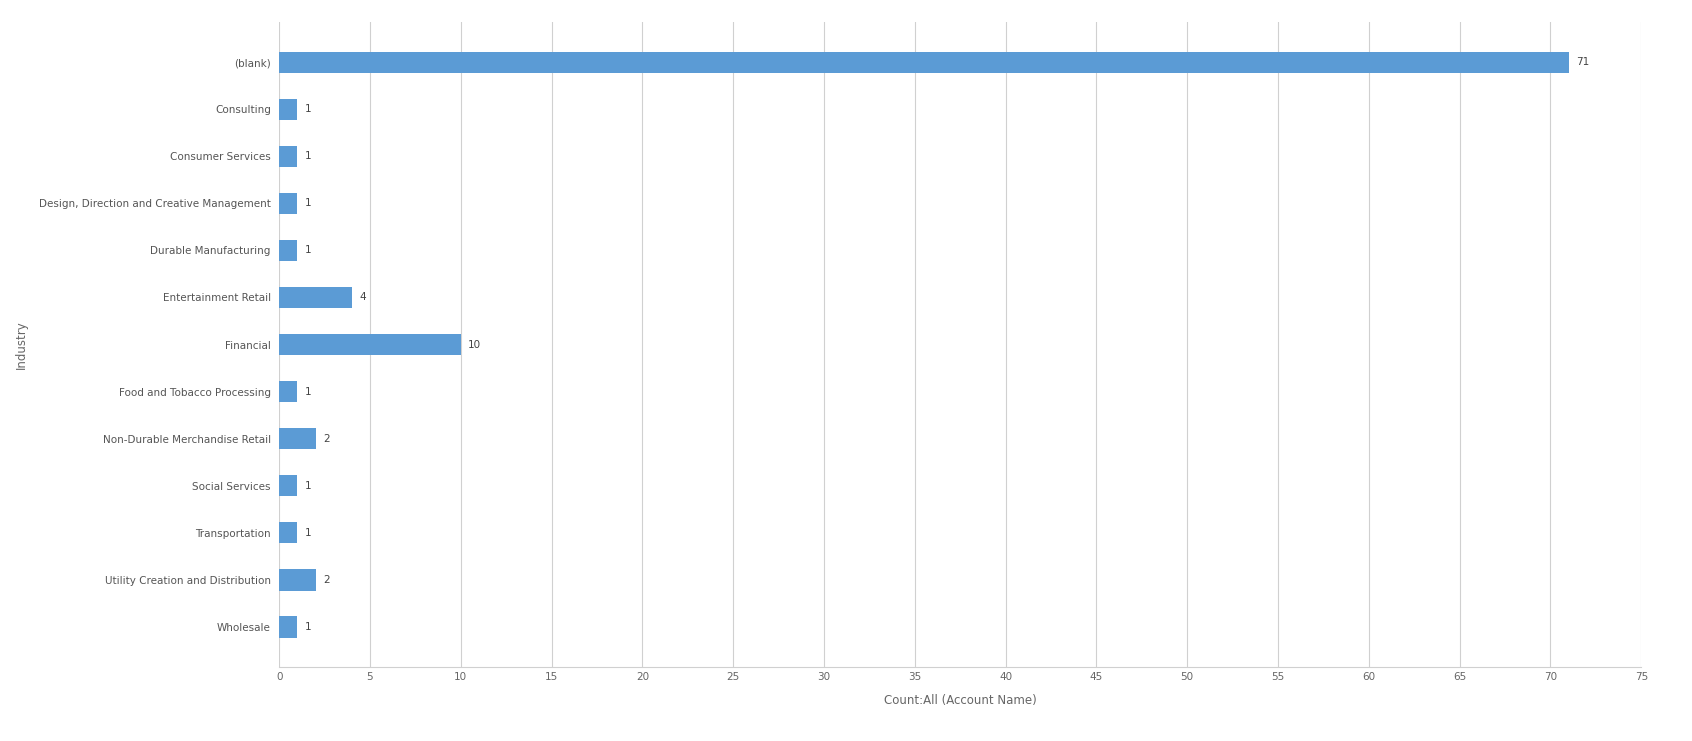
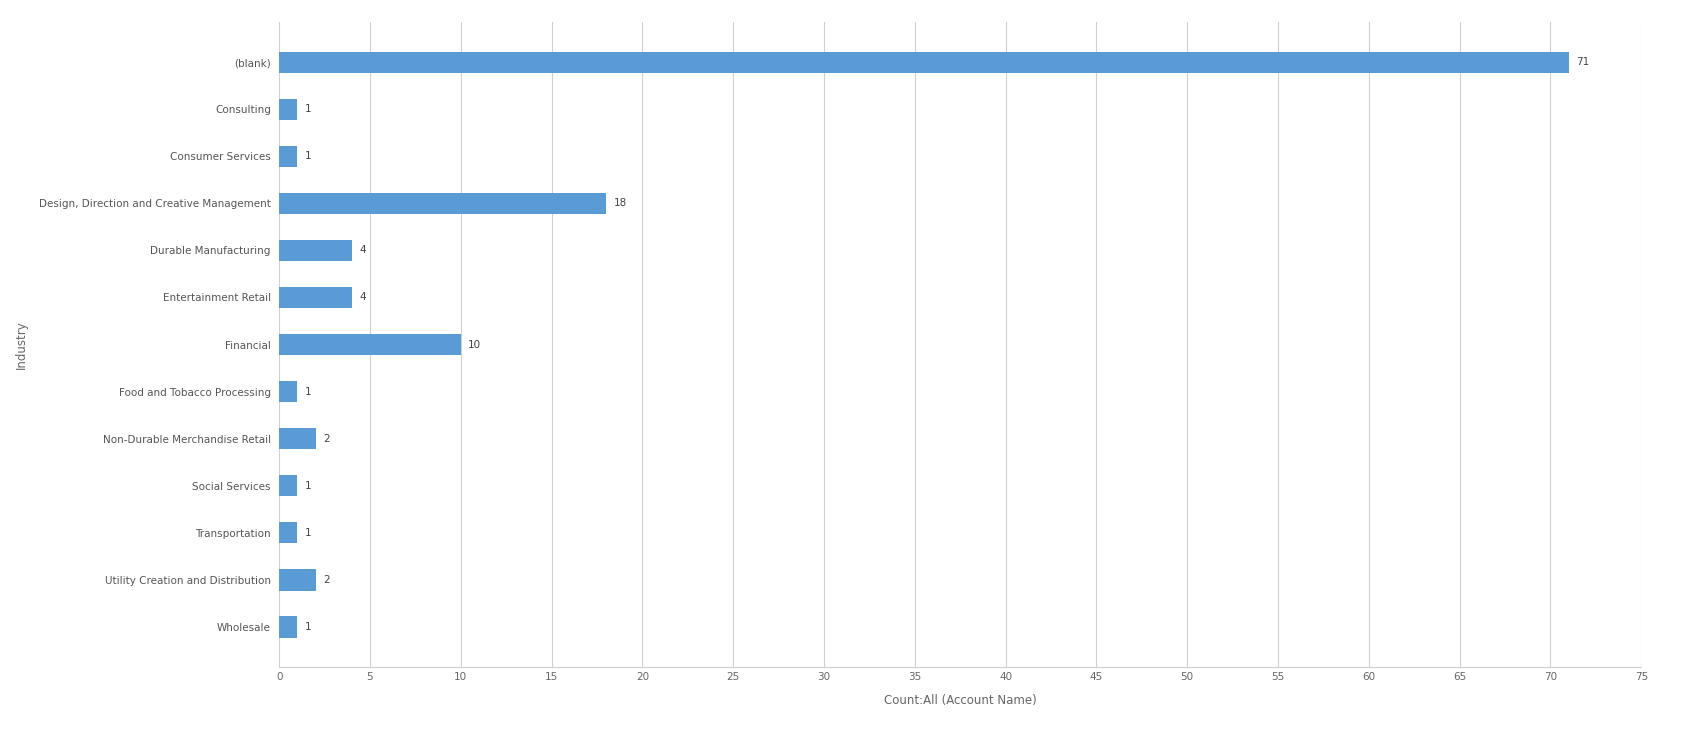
Design, Direction and Creative Management: 1 -> 18
Durable Manufacturing: 1 -> 4
